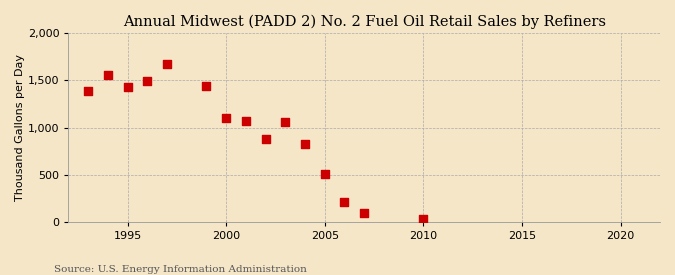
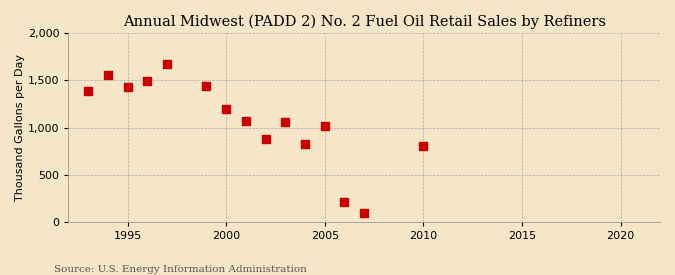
2000: 1,100 -> 1,200
2005: 510 -> 1,020
2010: 20 -> 800
